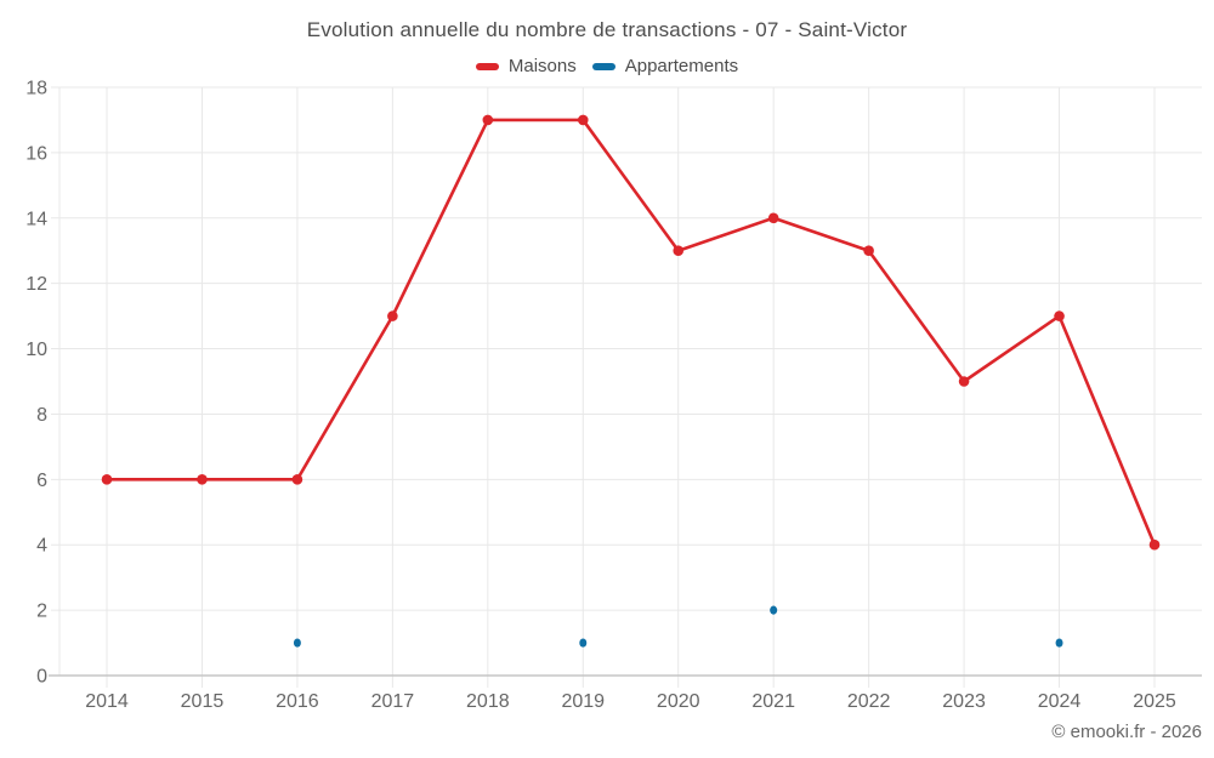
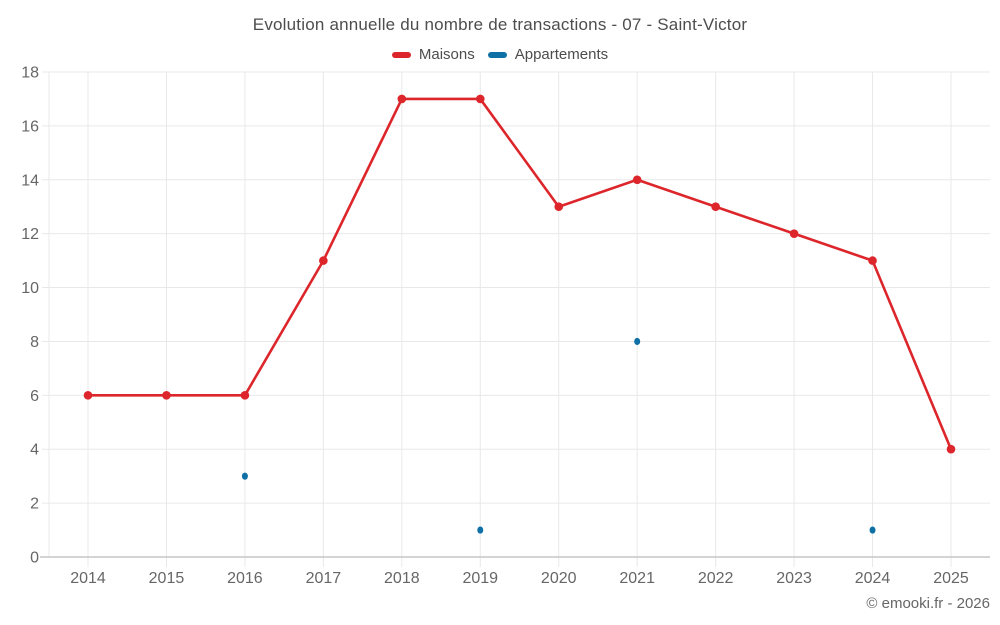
Appartements/2016: 1 -> 3
Appartements/2021: 2 -> 8
Maisons/2023: 9 -> 12
